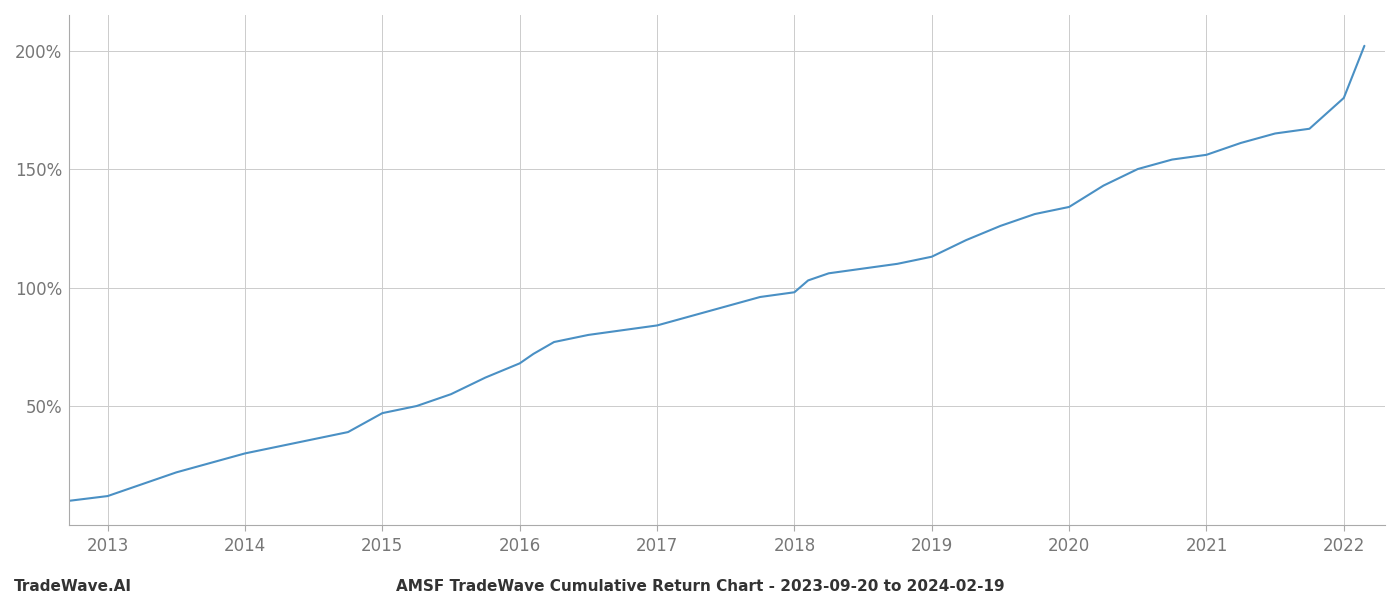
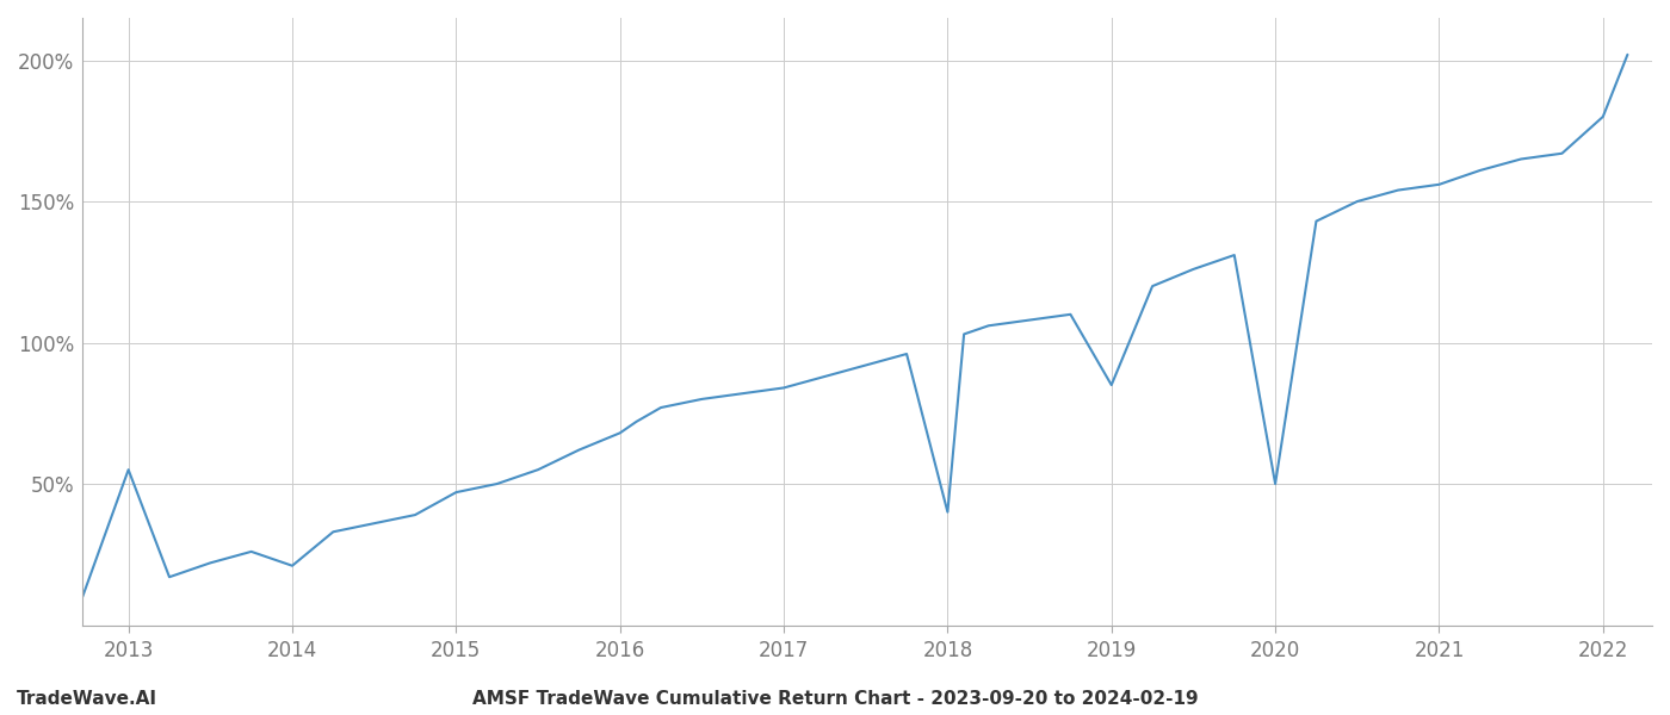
2013: 12% -> 55%
2014: 30% -> 21%
2018: 98% -> 40%
2019: 113% -> 85%
2020: 134% -> 50%
